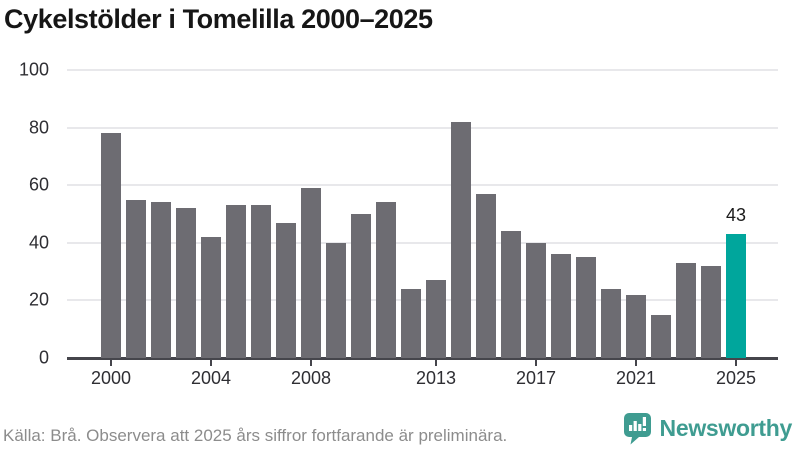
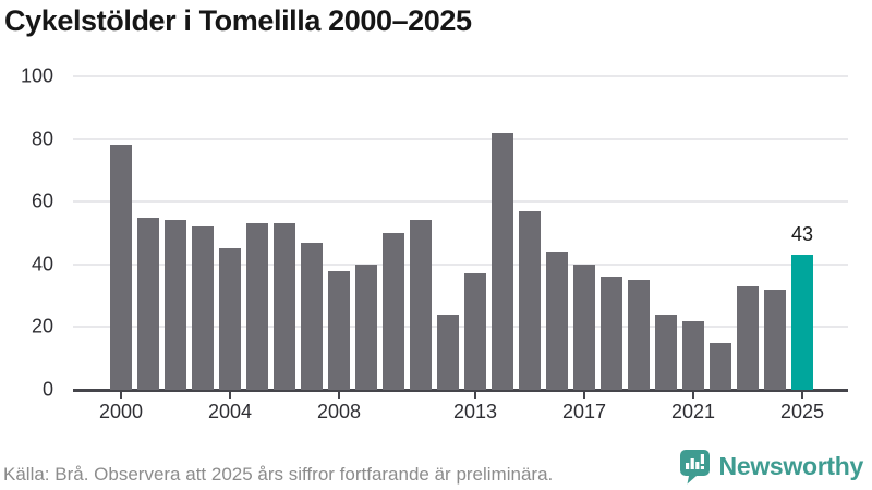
2004: 42 -> 45
2008: 59 -> 38
2013: 27 -> 37
